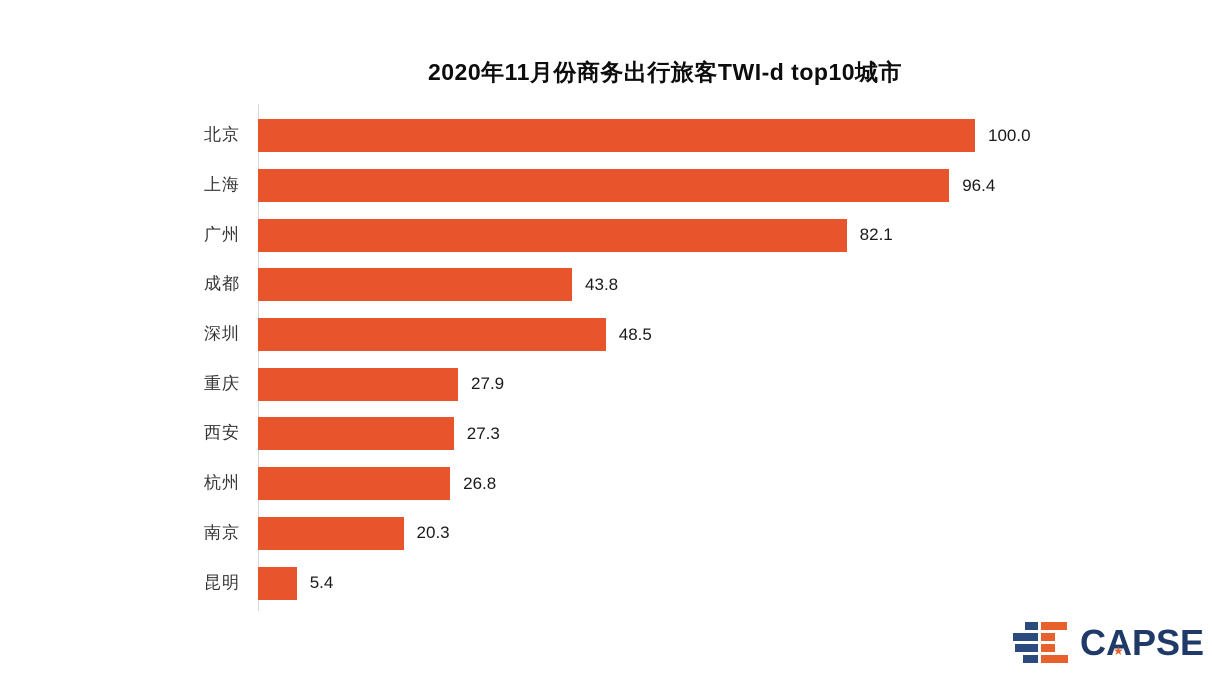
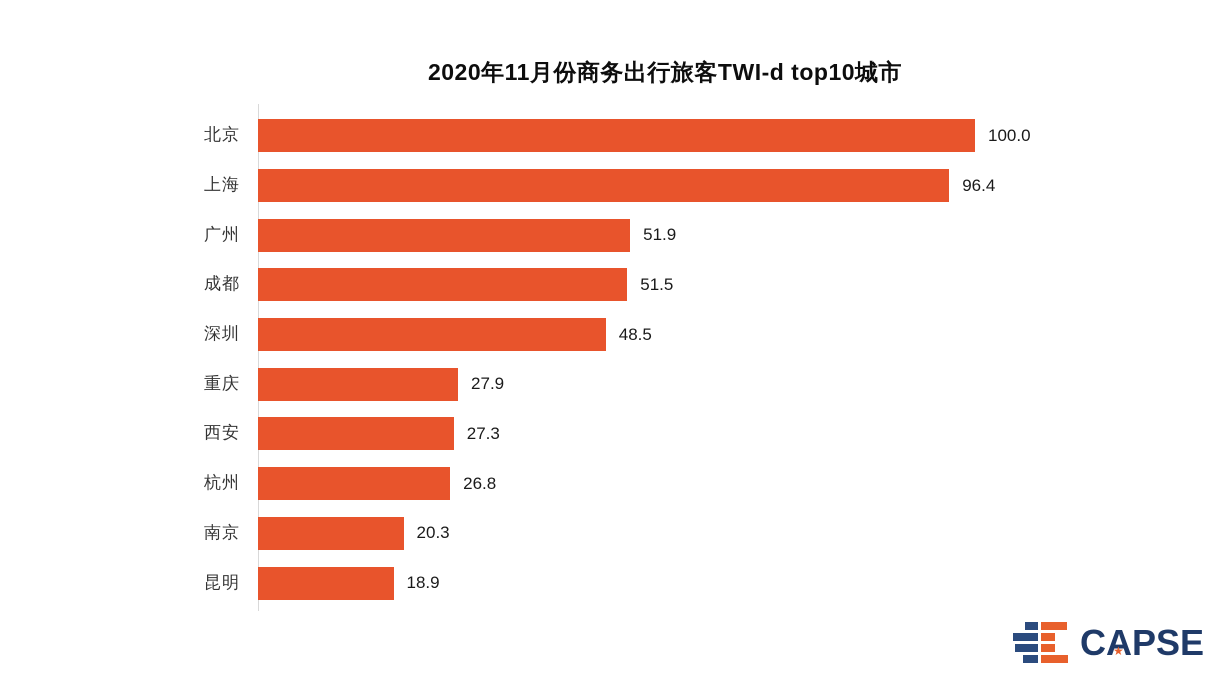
广州: 82.1 -> 51.9
成都: 43.8 -> 51.5
昆明: 5.4 -> 18.9
